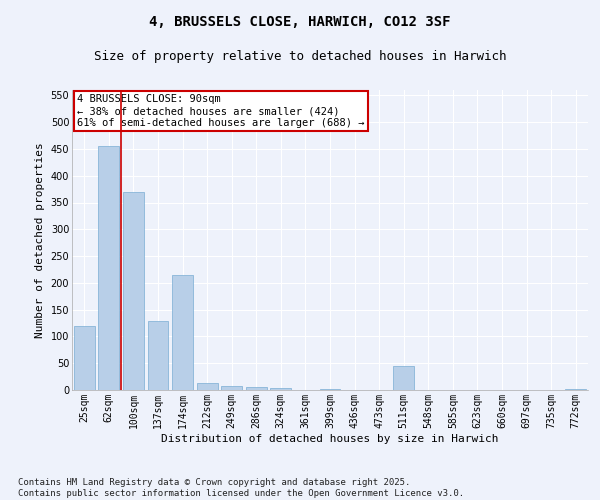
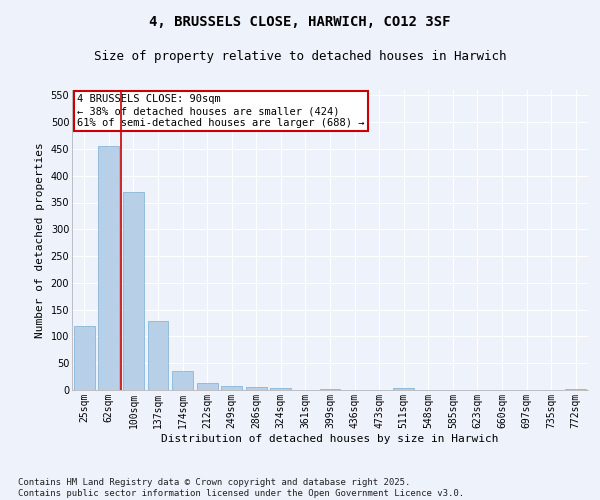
174sqm: 214 -> 35
511sqm: 44 -> 3
